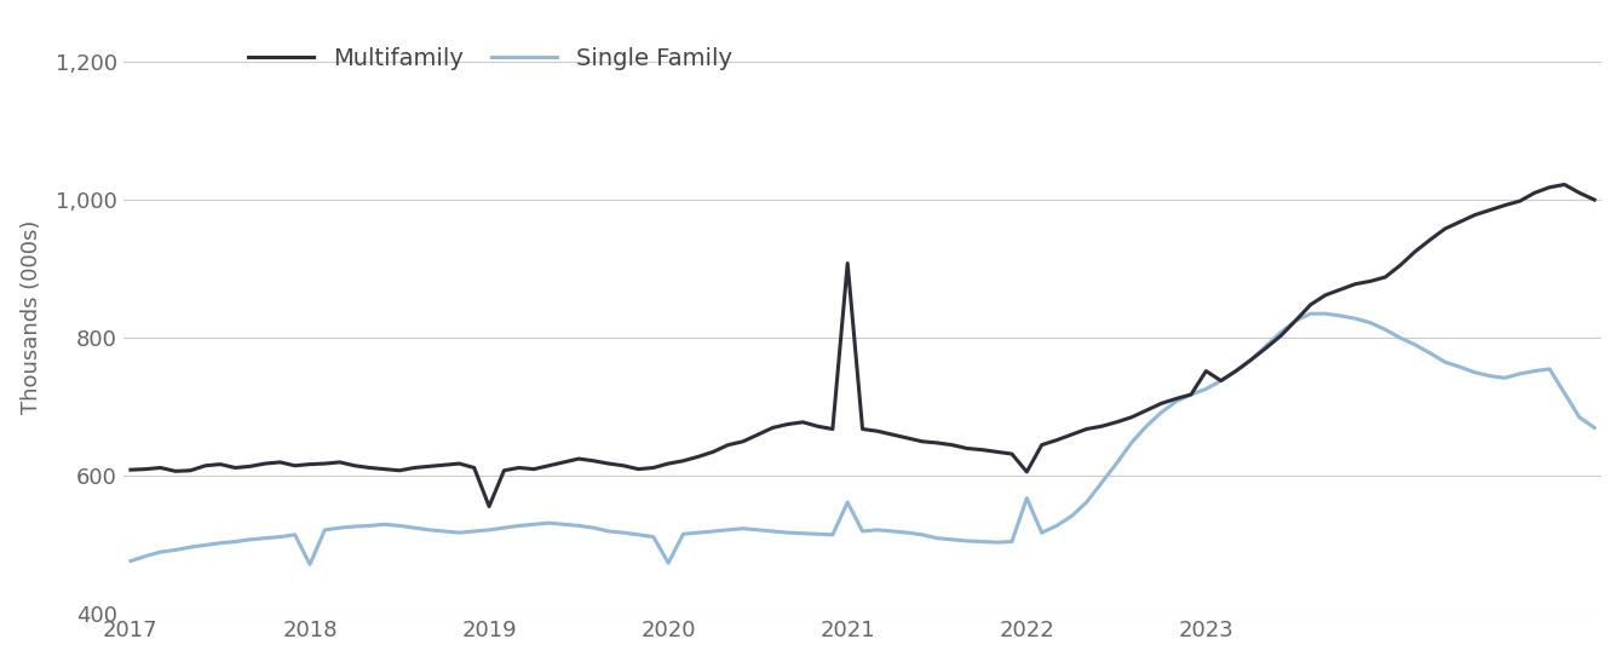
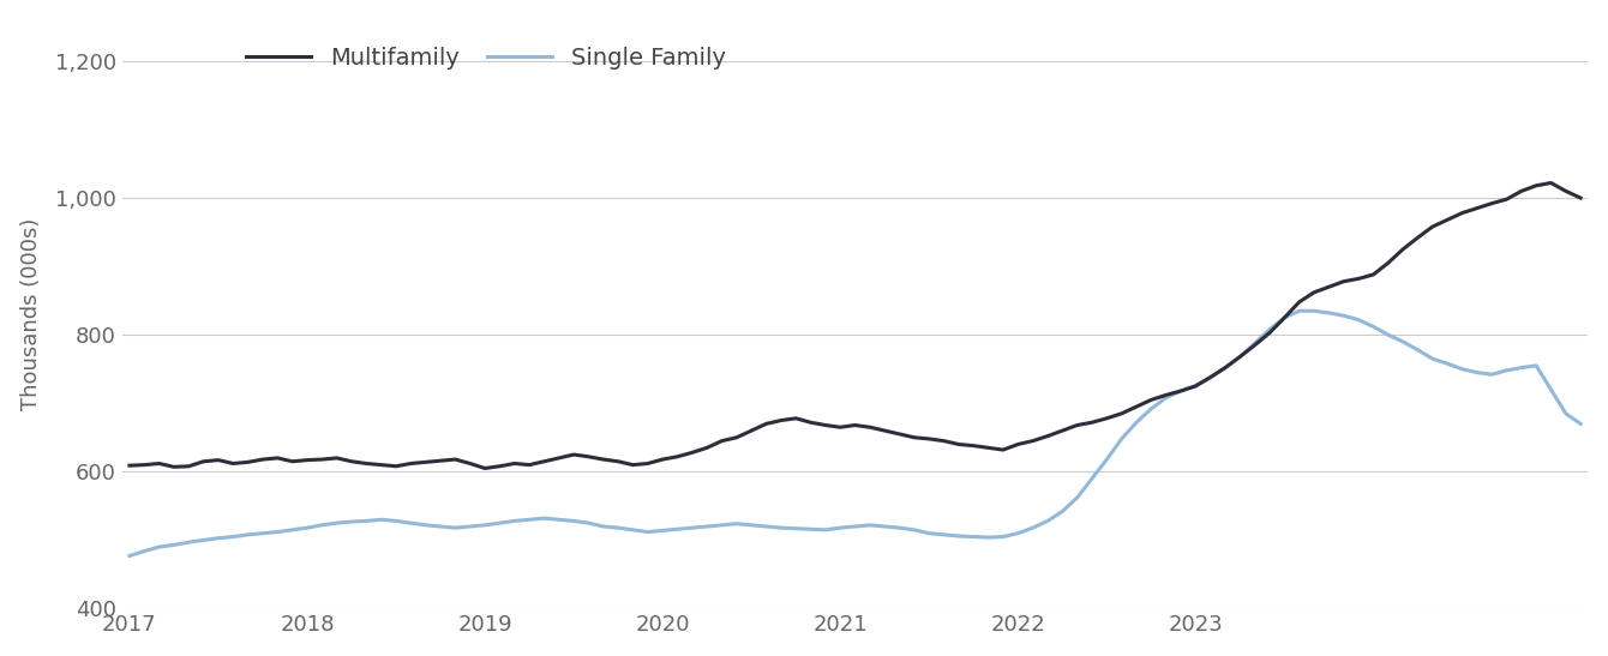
Single Family/2018: 472 -> 518
Multifamily/2019: 556 -> 605
Single Family/2020: 474 -> 514
Multifamily/2021: 908 -> 665
Single Family/2021: 562 -> 518
Multifamily/2022: 606 -> 640
Single Family/2022: 568 -> 510
Multifamily/2023: 752 -> 725
